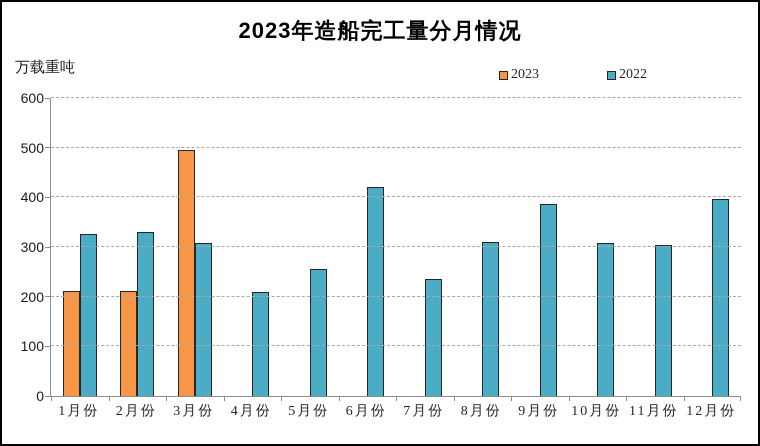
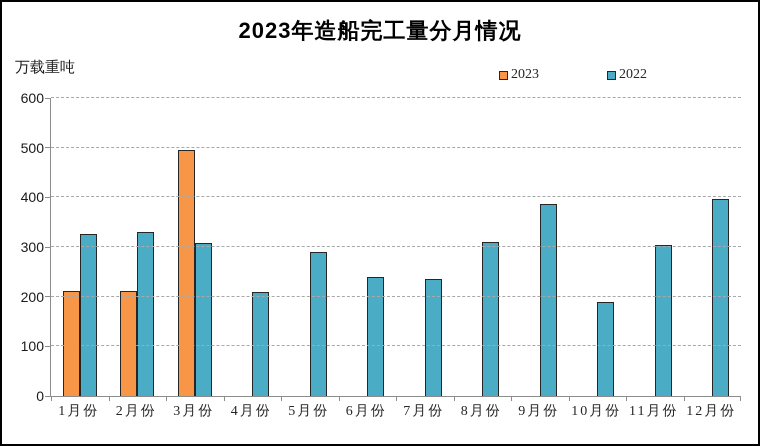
2022/5月份: 260 -> 290
2022/6月份: 420 -> 240
2022/10月份: 310 -> 190
